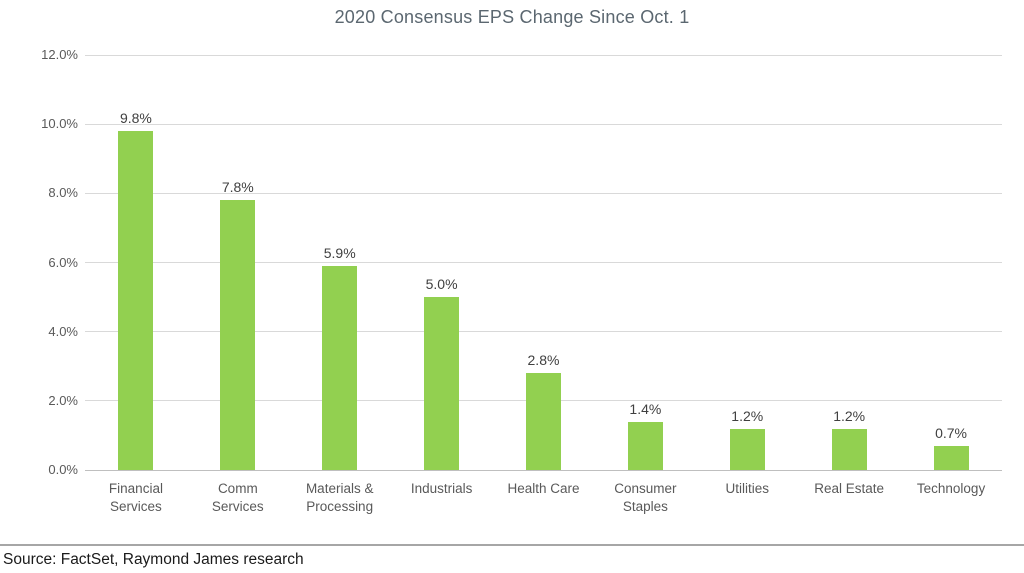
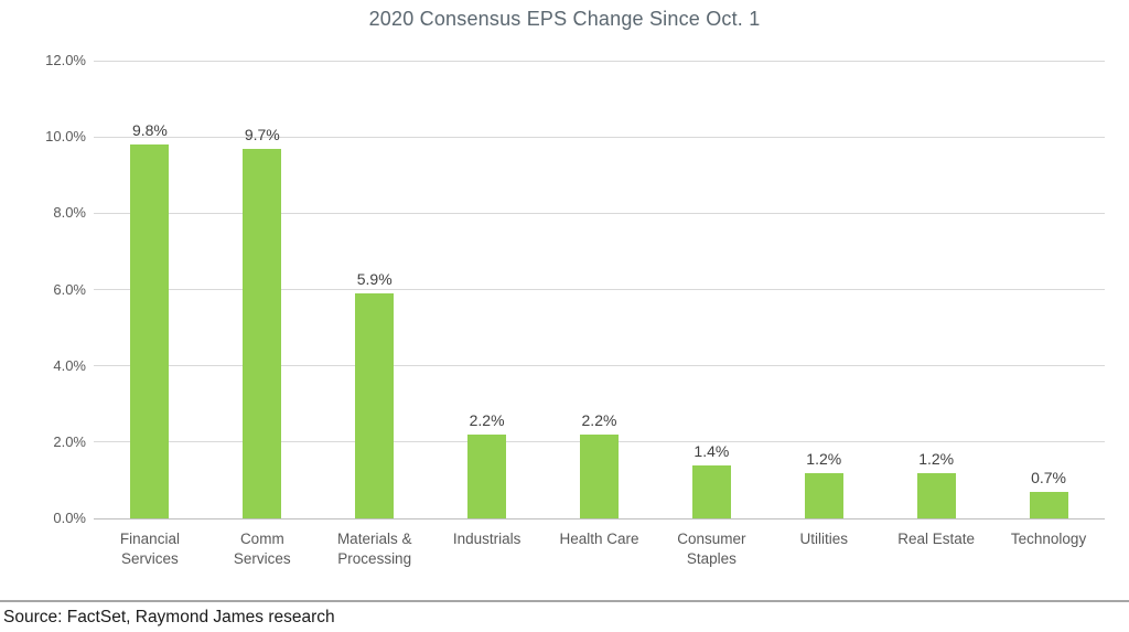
Comm Services: 7.8% -> 9.7%
Industrials: 5.0% -> 2.2%
Health Care: 2.8% -> 2.2%
